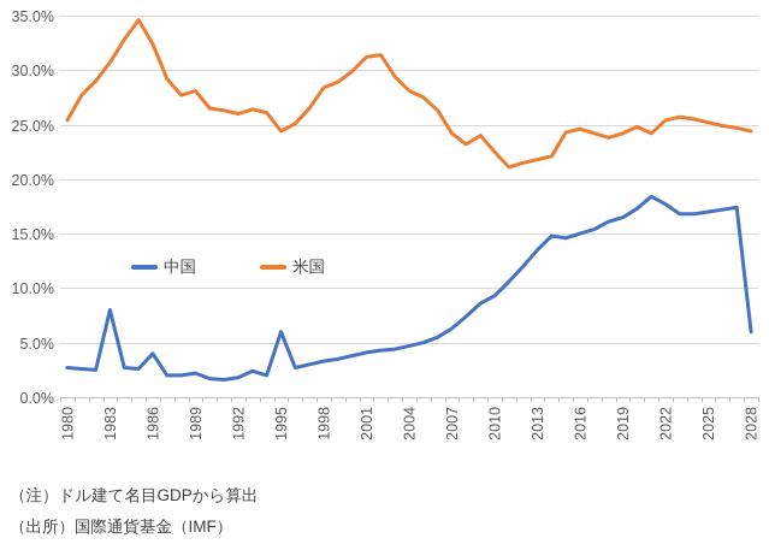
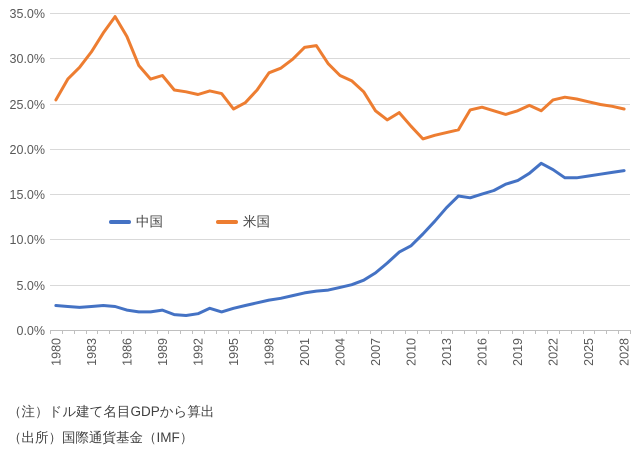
中国/1983: 8% -> 3%
中国/1986: 4% -> 2%
中国/1995: 6% -> 2%
中国/2028: 6% -> 18%
